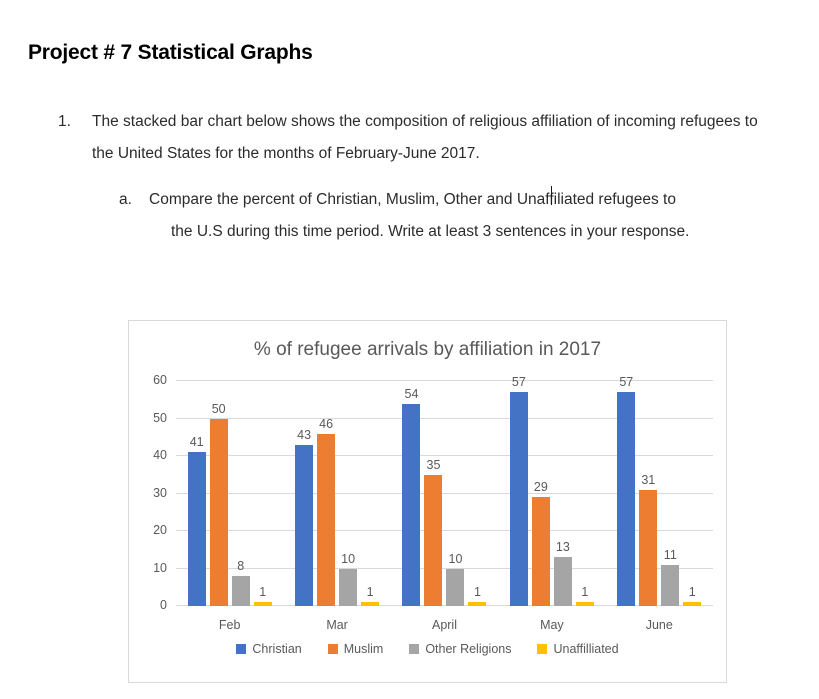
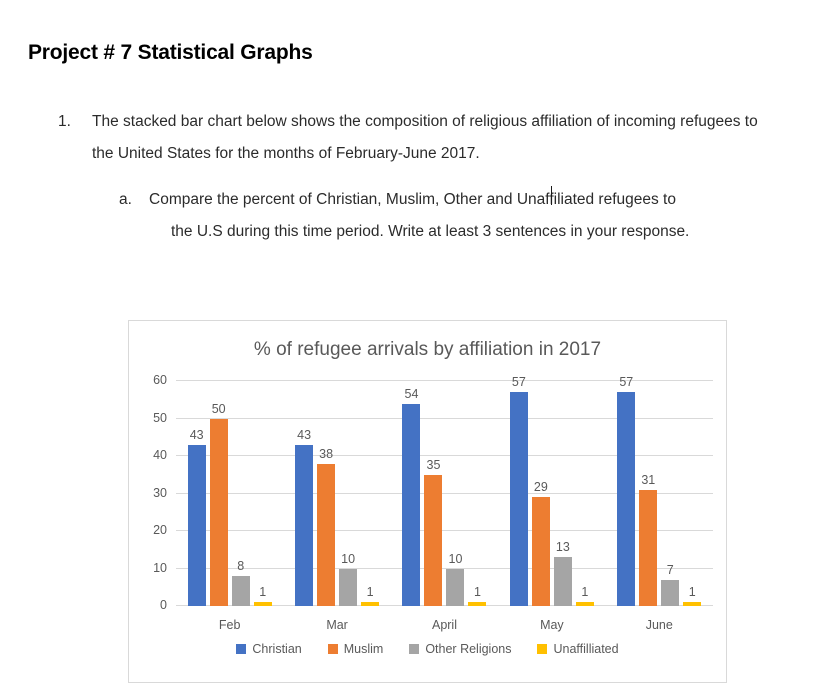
Christian/Feb: 41 -> 43
Muslim/Mar: 46 -> 38
Other Religions/June: 11 -> 7
